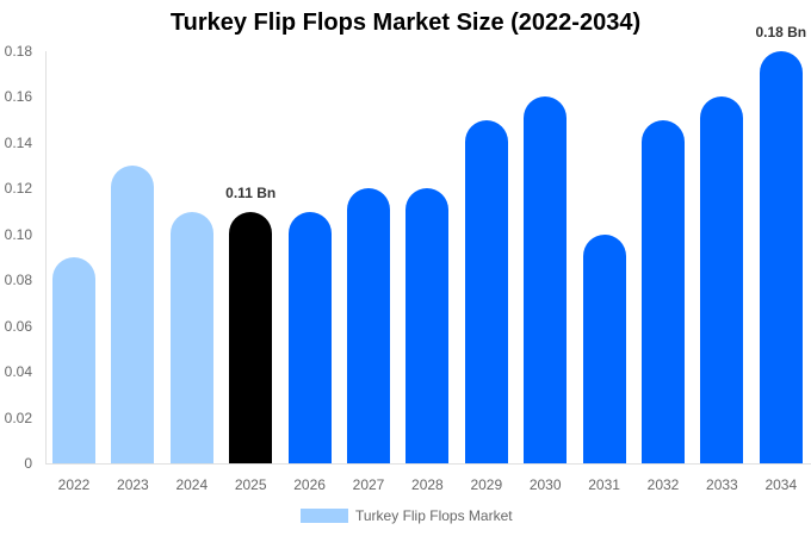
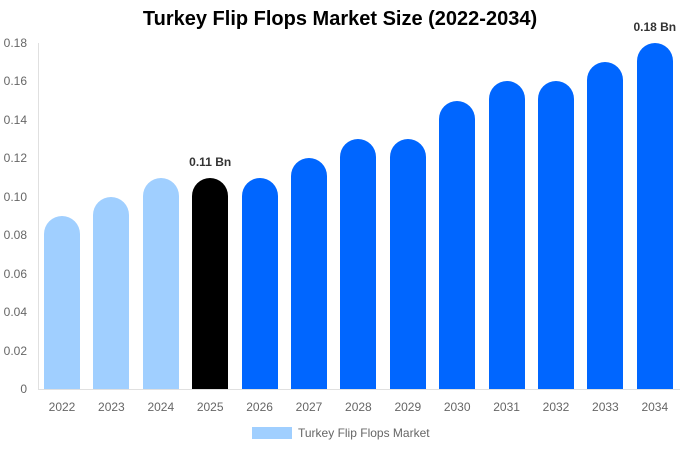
2023: 0.13 -> 0.10
2028: 0.12 -> 0.13
2029: 0.15 -> 0.13
2030: 0.16 -> 0.15
2031: 0.10 -> 0.16
2032: 0.15 -> 0.16
2033: 0.16 -> 0.17
